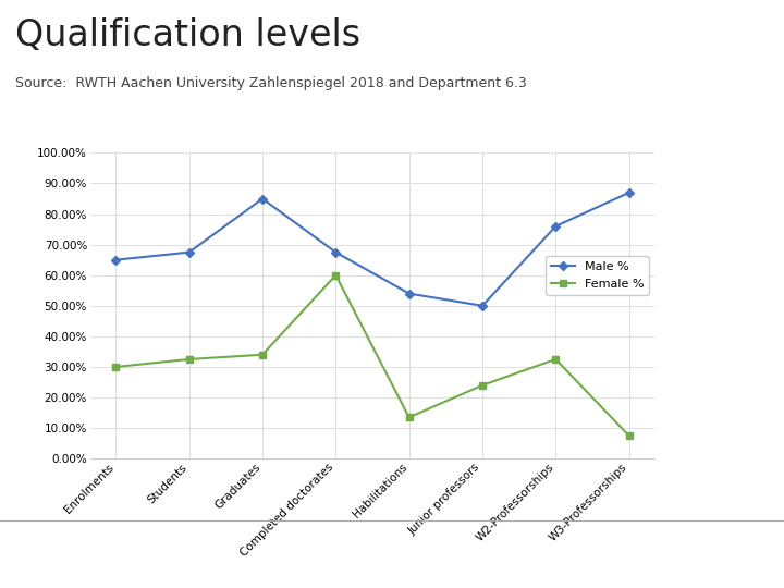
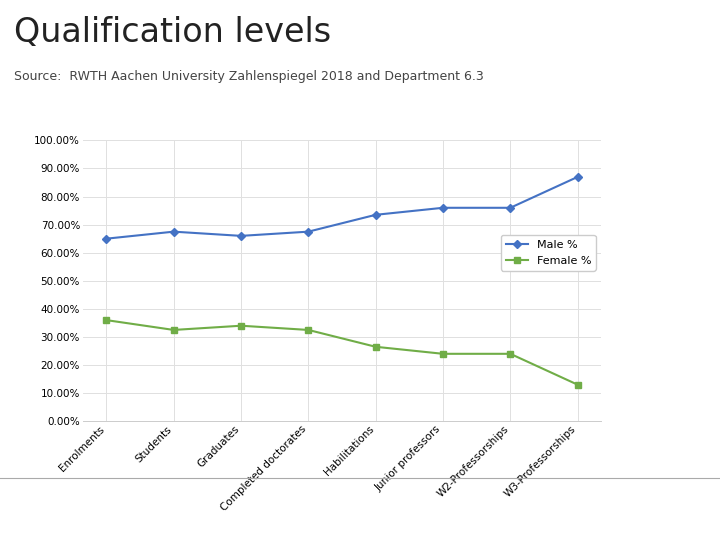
Female %/Enrolments: 30.0% -> 36.0%
Male %/Graduates: 85.0% -> 66.0%
Female %/Completed doctorates: 60.0% -> 32.5%
Male %/Habilitations: 54.0% -> 73.5%
Female %/Habilitations: 13.5% -> 26.5%
Male %/Junior professors: 50.0% -> 76.0%
Female %/W2-Professorships: 32.5% -> 24.0%
Female %/W3-Professorships: 7.5% -> 13.0%
